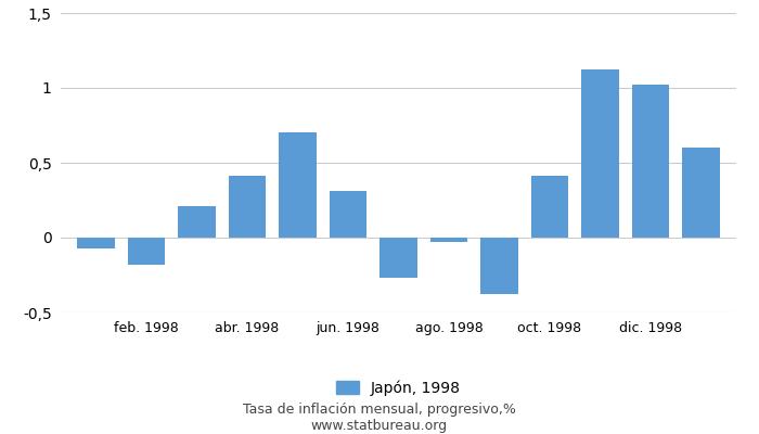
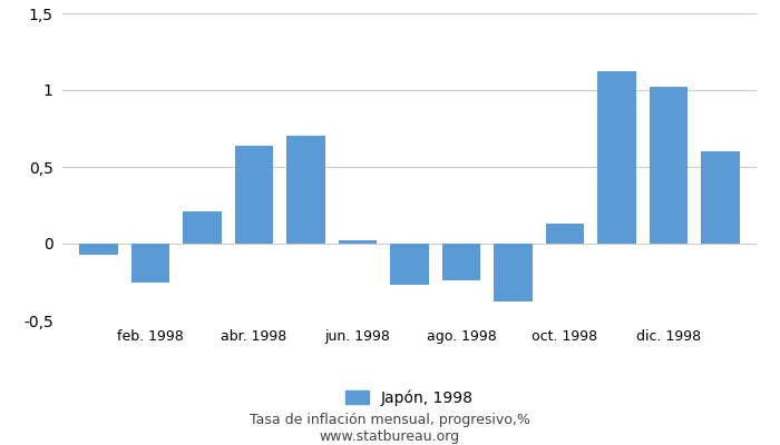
feb. 1998: -0,18 -> -0,25
abr. 1998: 0,41 -> 0,64
jun. 1998: 0,31 -> 0,02
ago. 1998: -0,03 -> -0,24
oct. 1998: 0,41 -> 0,13
